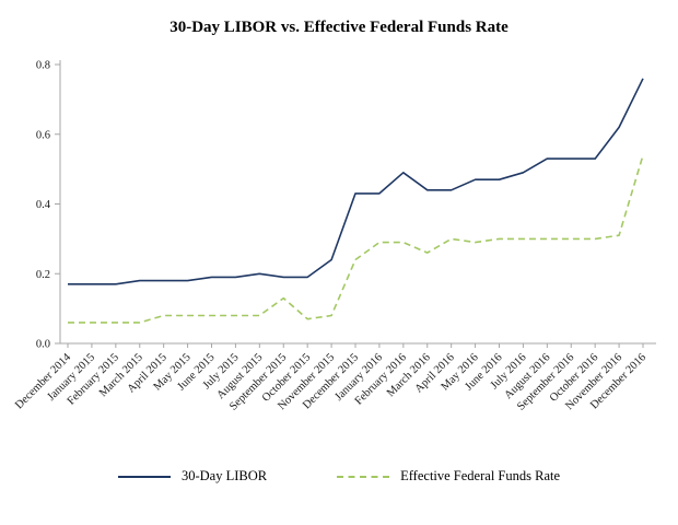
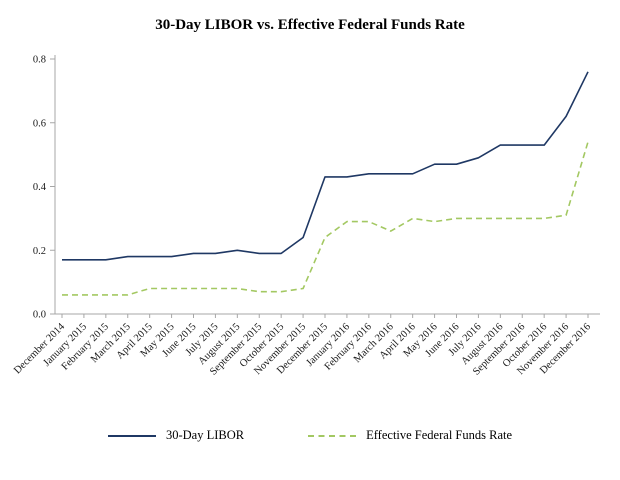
Effective Federal Funds Rate/September 2015: 0.13 -> 0.07
30-Day LIBOR/February 2016: 0.49 -> 0.44
